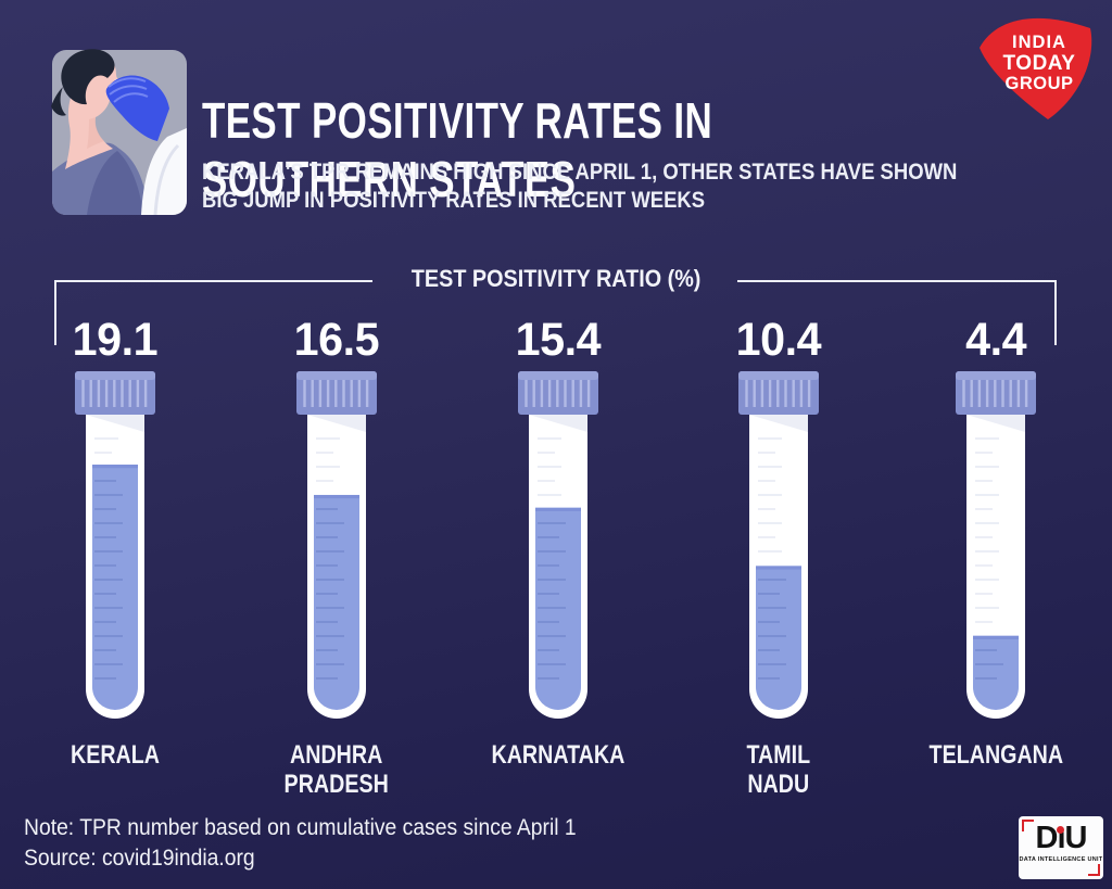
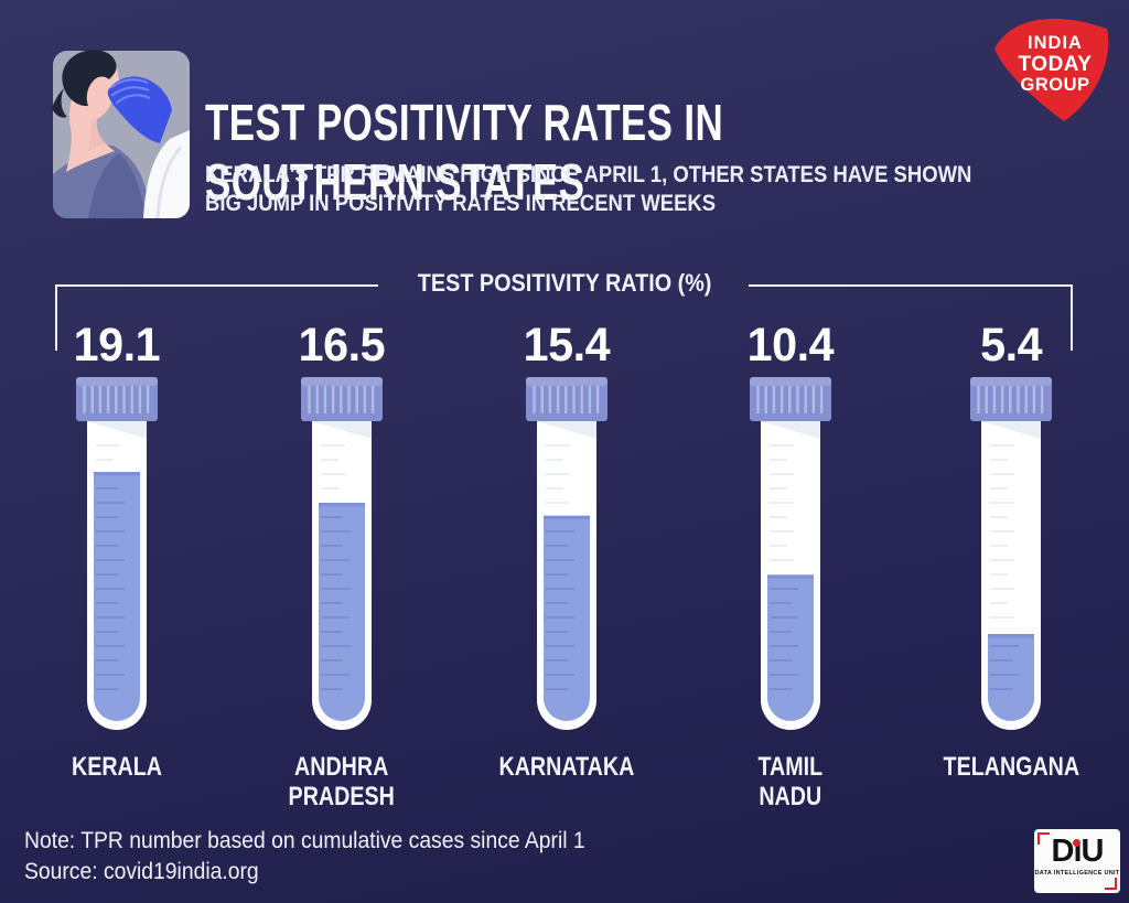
TELANGANA: 4.4 -> 5.4
